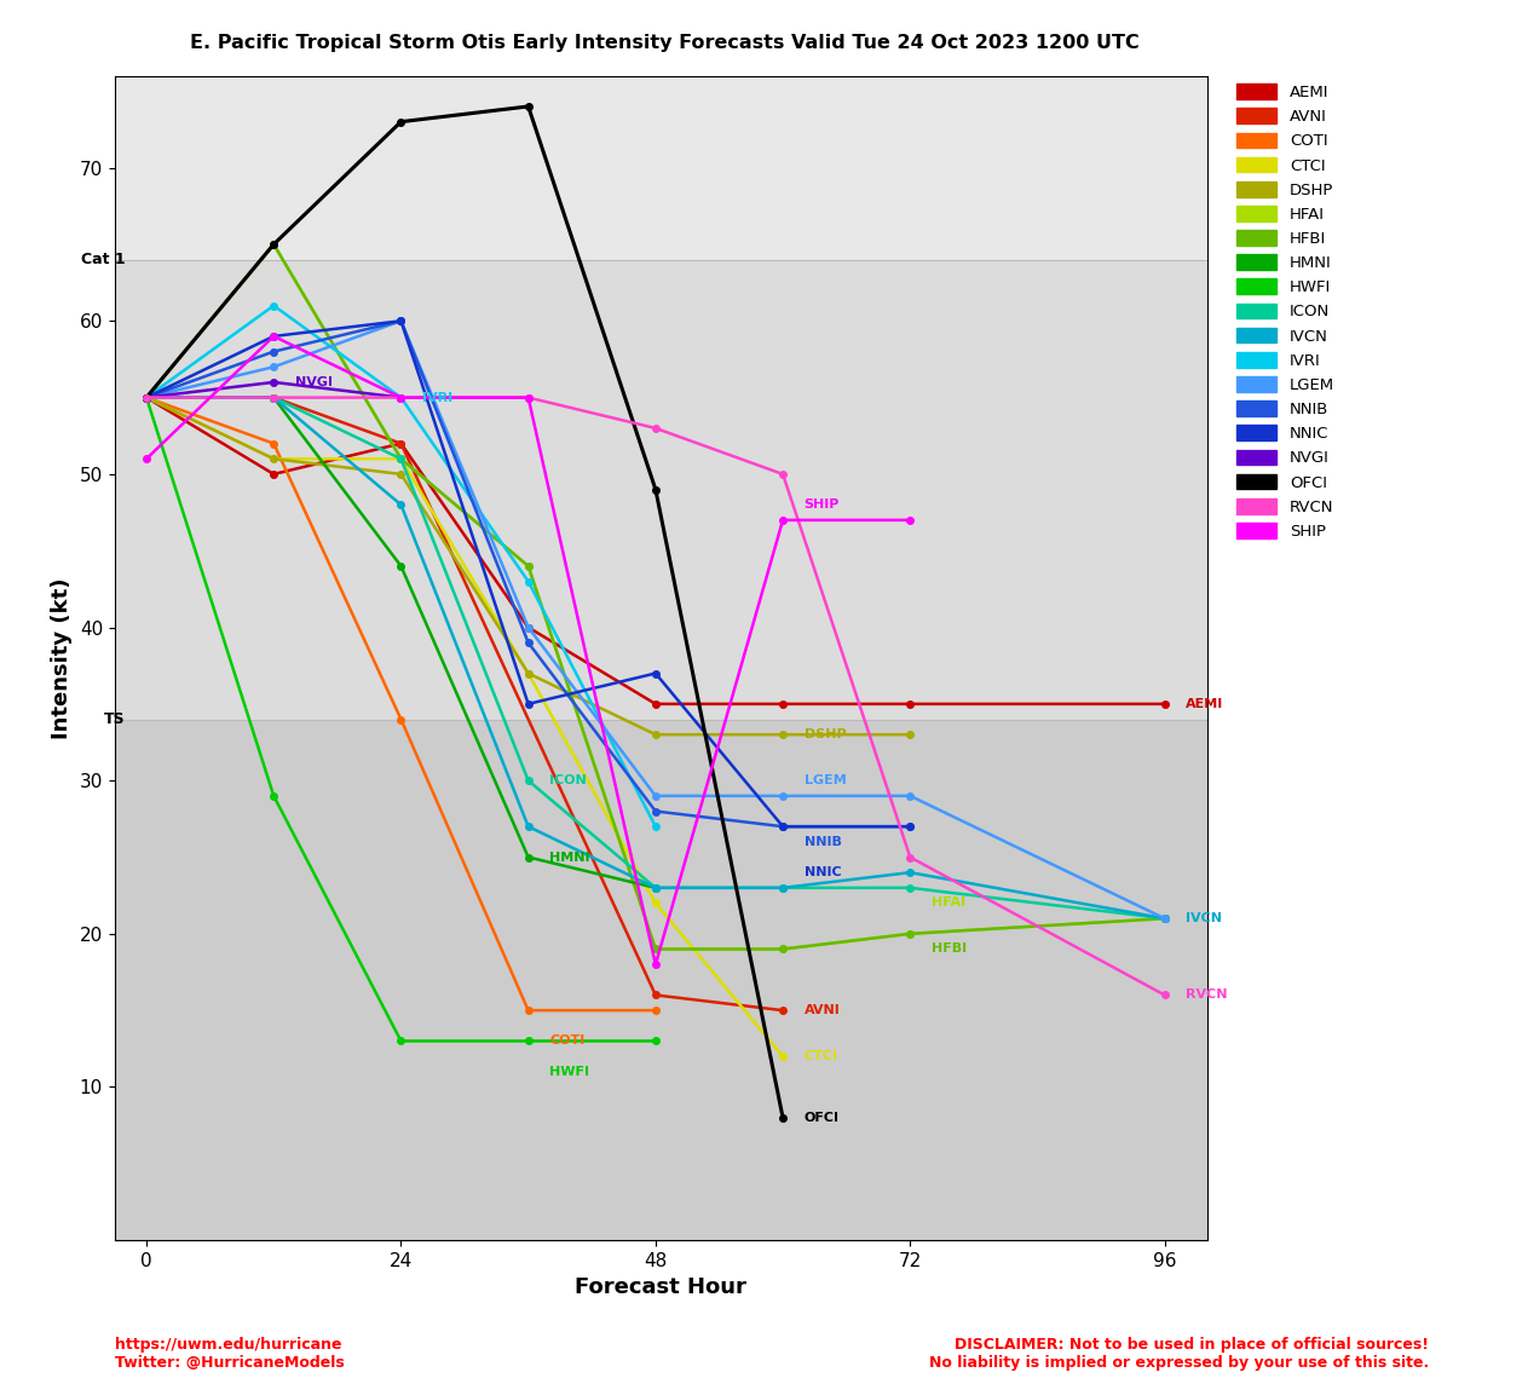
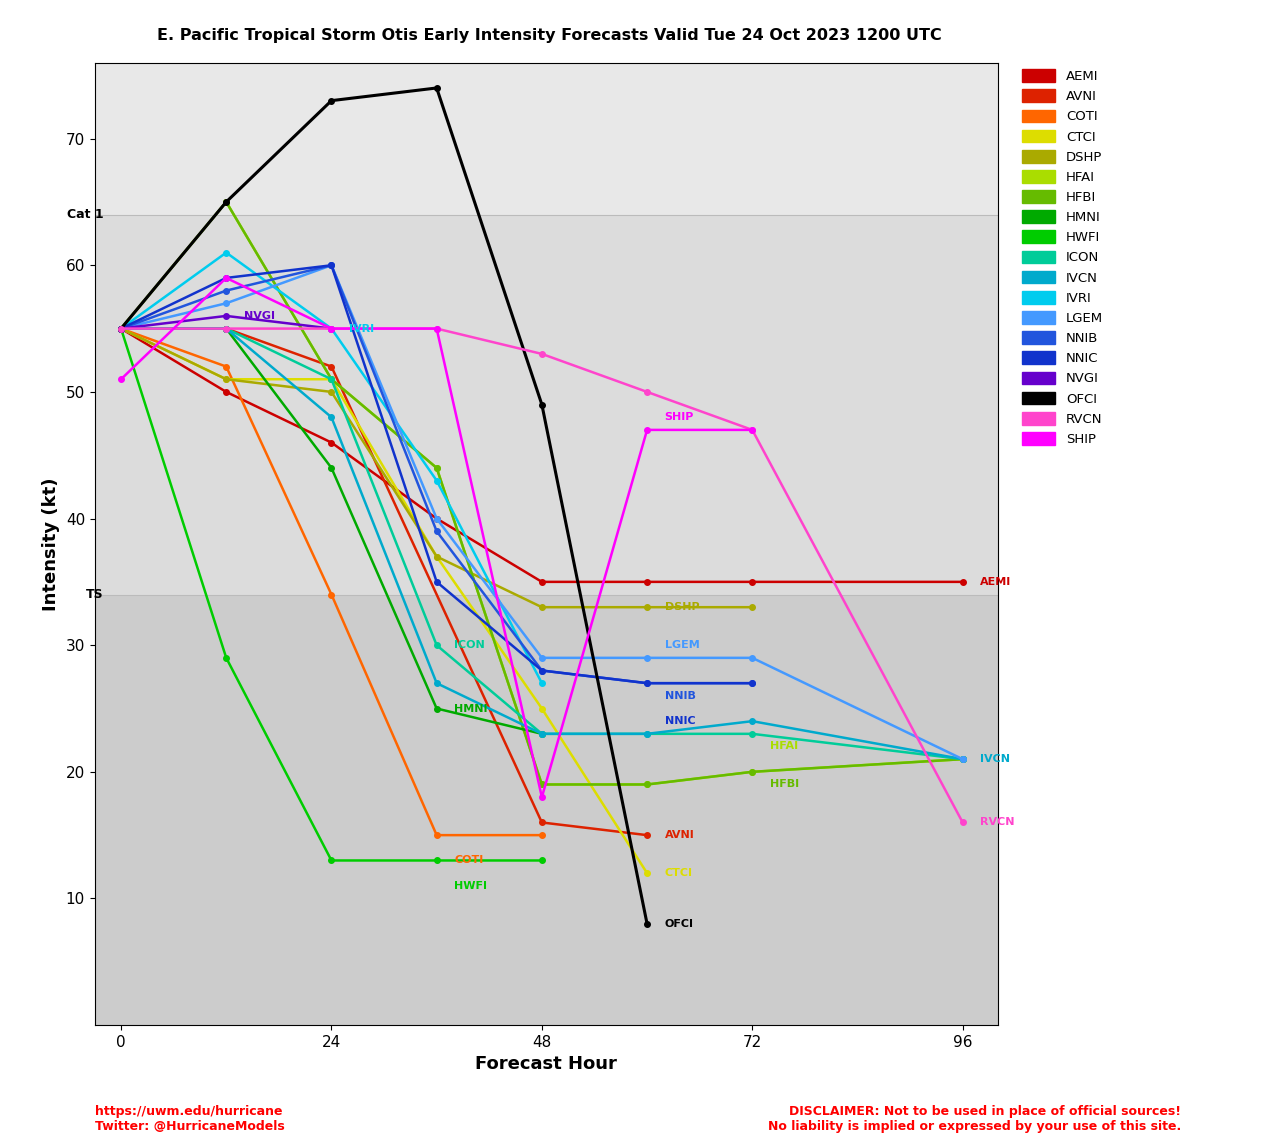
AEMI/24: 52 -> 46
CTCI/48: 22 -> 25
NNIC/48: 37 -> 28
RVCN/72: 25 -> 47
